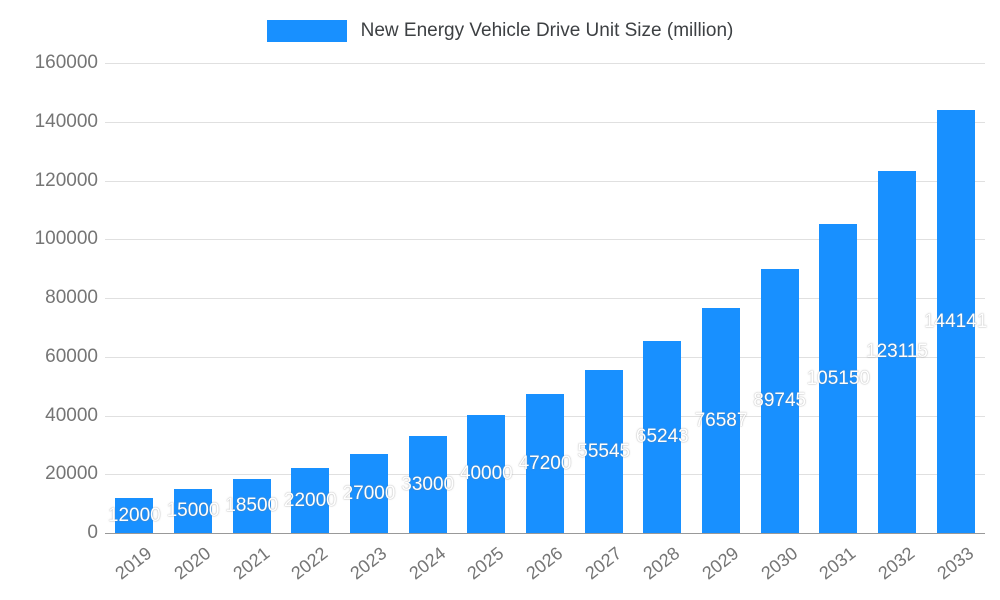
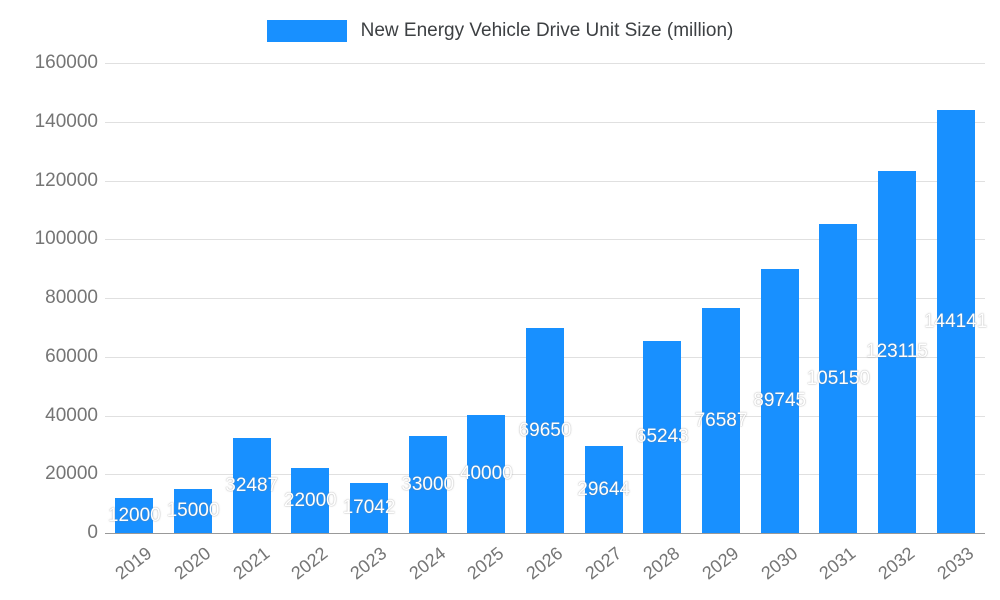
2021: 18500 -> 32487
2023: 27000 -> 17042
2026: 47200 -> 69650
2027: 55545 -> 29644
